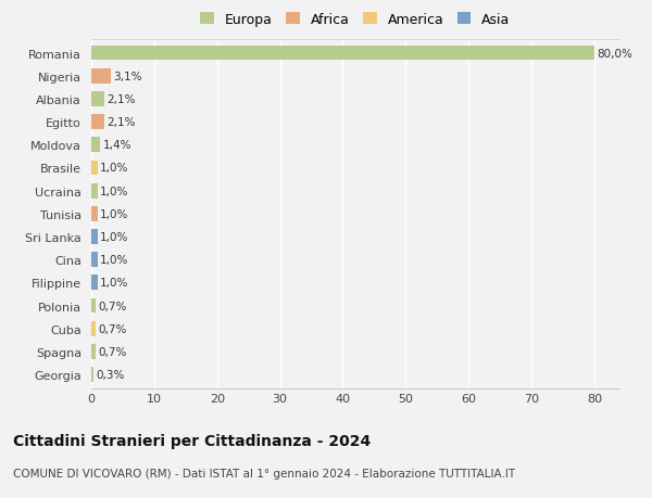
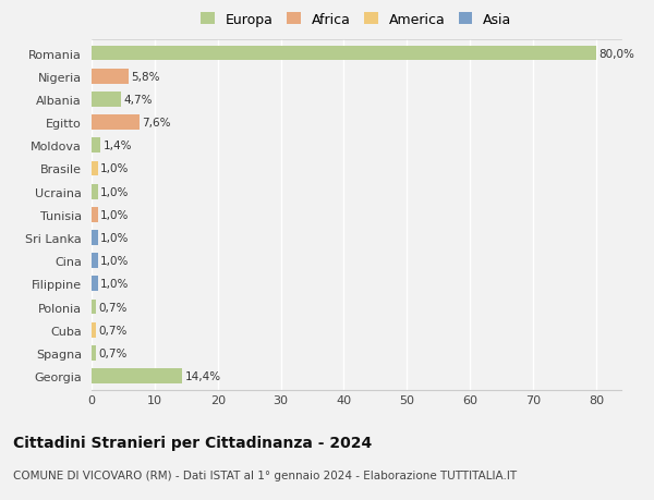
Nigeria: 3,1% -> 5,8%
Albania: 2,1% -> 4,7%
Egitto: 2,1% -> 7,6%
Georgia: 0,3% -> 14,4%
